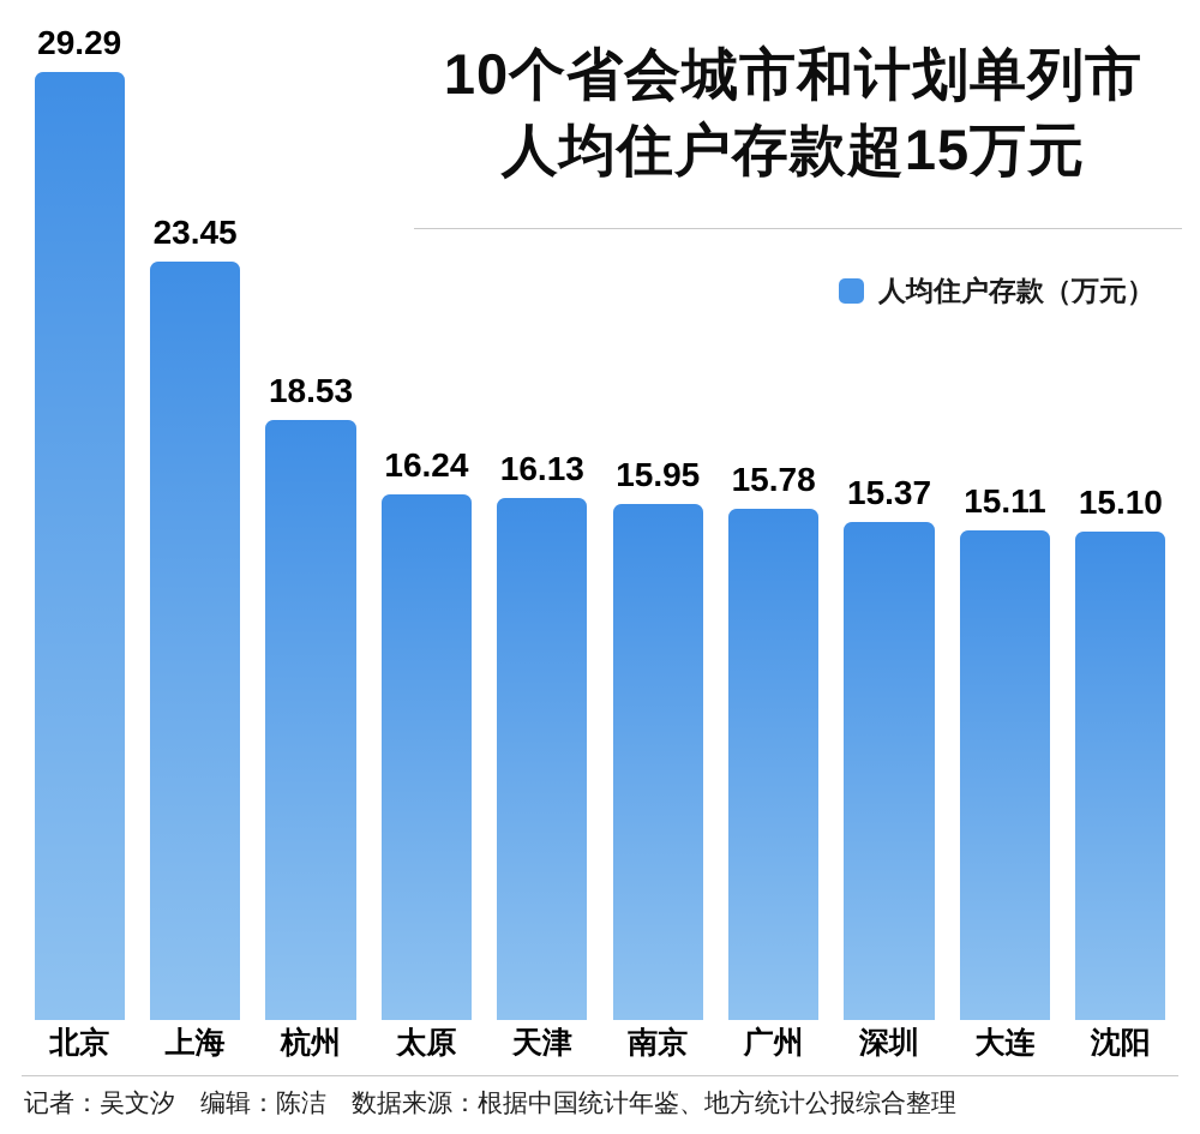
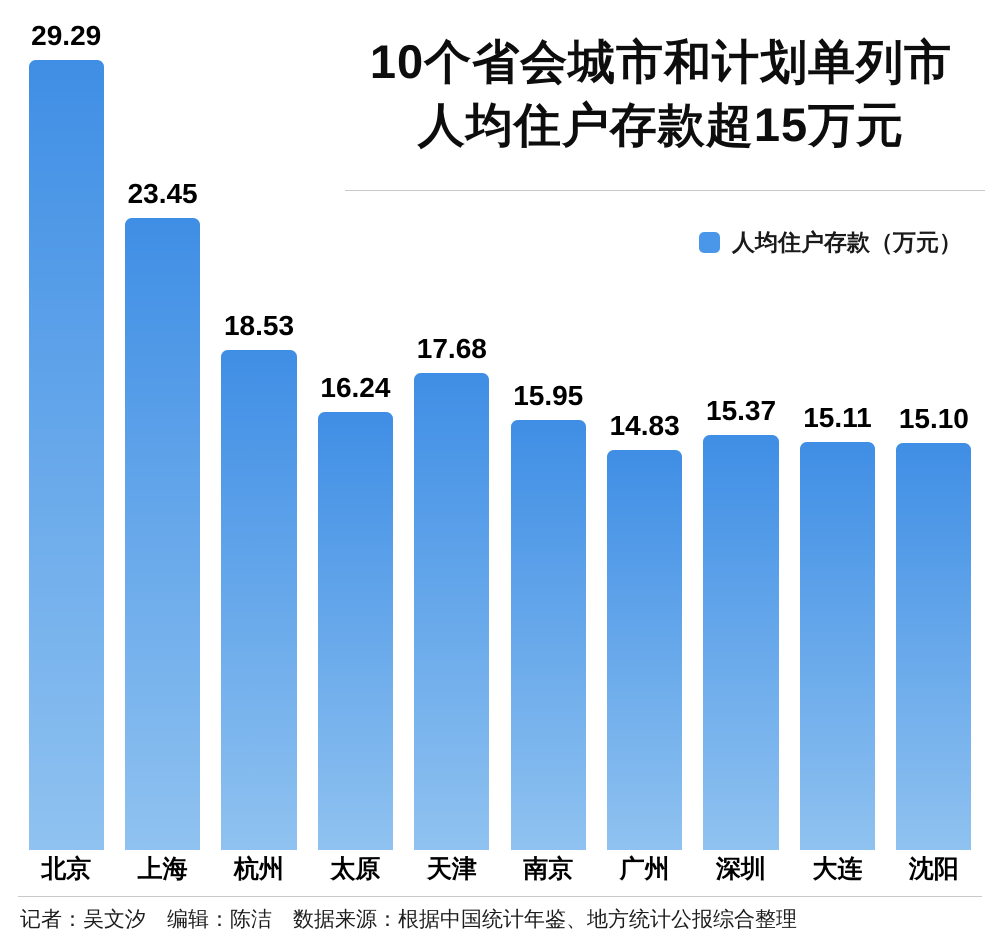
天津: 16.13 -> 17.68
广州: 15.78 -> 14.83
